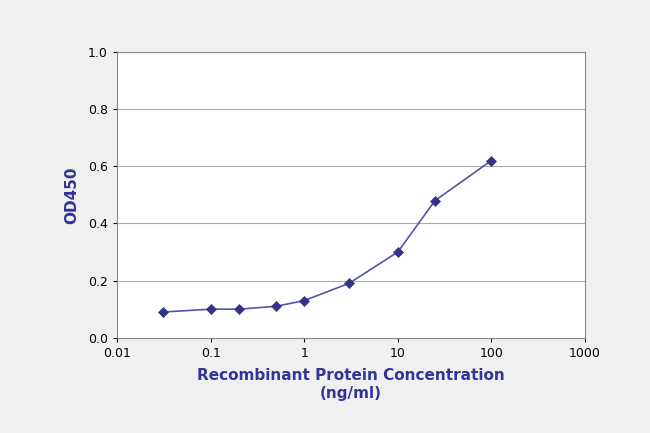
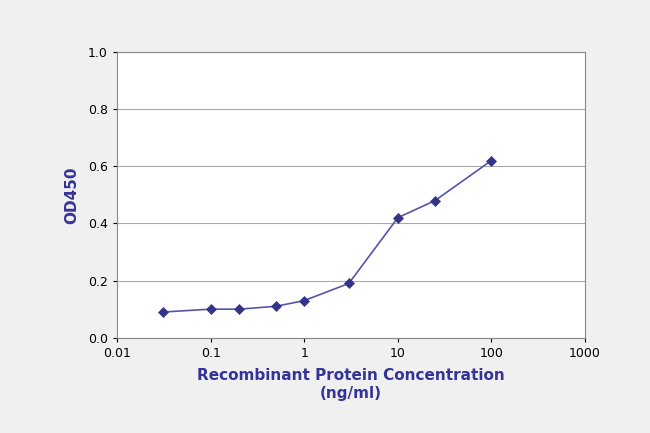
10: 0.30 -> 0.42
